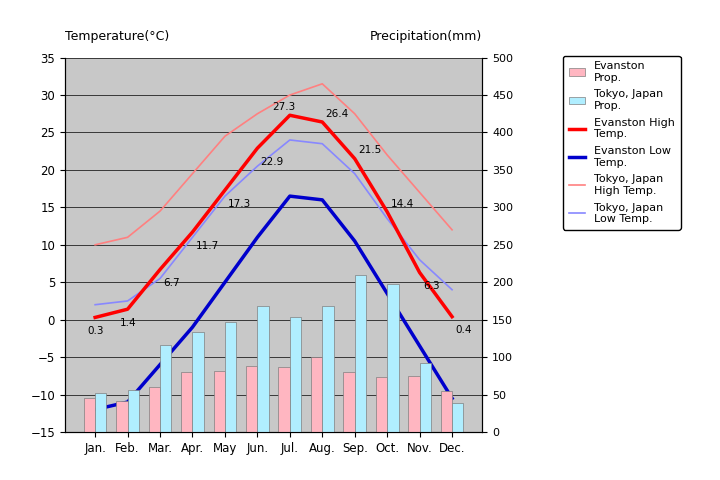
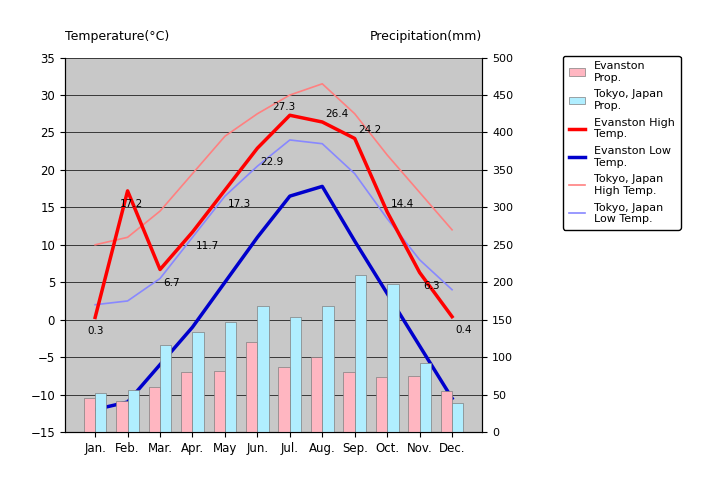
Evanston High Temp./Feb.: 1.4 -> 17.2
Evanston Prop./Jun.: 88 -> 120
Evanston Low Temp./Aug.: 16.0 -> 17.8
Evanston High Temp./Sep.: 21.5 -> 24.2
